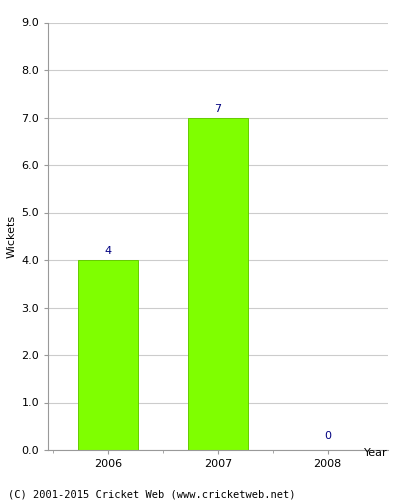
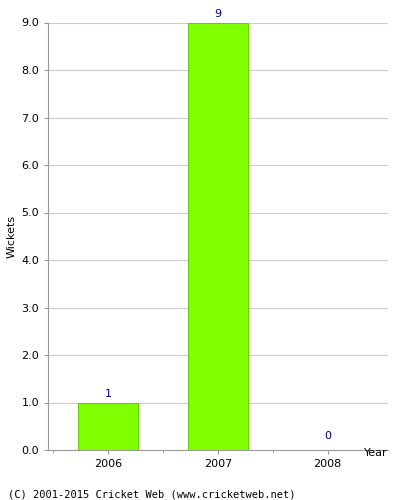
2006: 4 -> 1
2007: 7 -> 9
